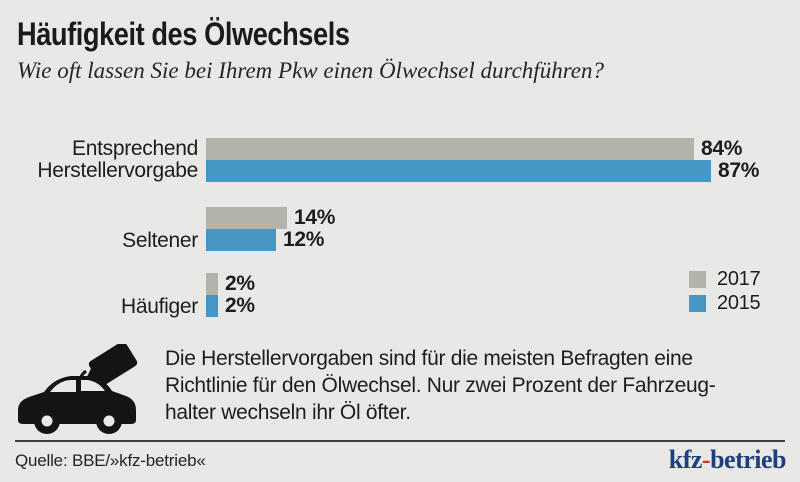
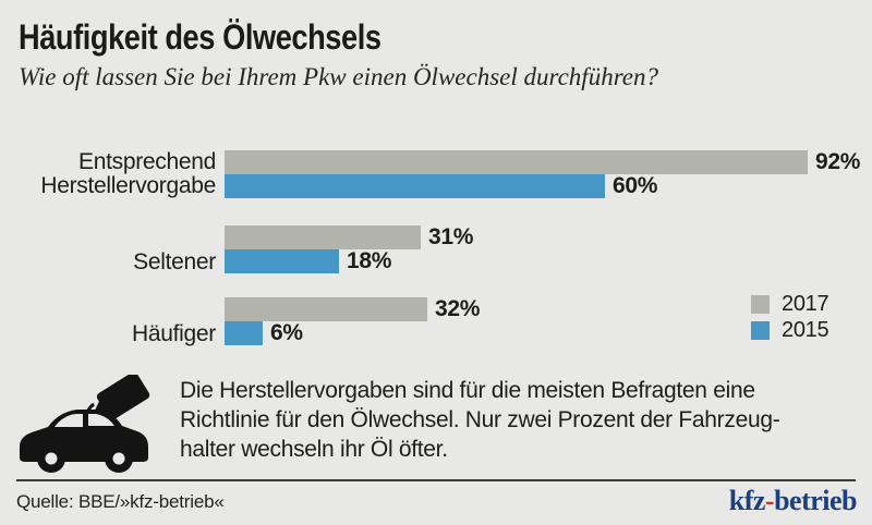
2017/Entsprechend Herstellervorgabe: 84% -> 92%
2015/Entsprechend Herstellervorgabe: 87% -> 60%
2017/Seltener: 14% -> 31%
2015/Seltener: 12% -> 18%
2017/Häufiger: 2% -> 32%
2015/Häufiger: 2% -> 6%
